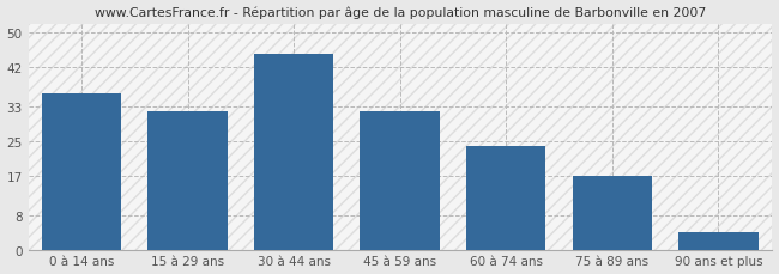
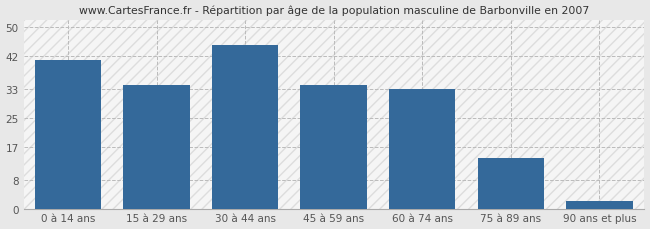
0 à 14 ans: 36 -> 41
15 à 29 ans: 32 -> 34
45 à 59 ans: 32 -> 34
60 à 74 ans: 24 -> 33
75 à 89 ans: 17 -> 14
90 ans et plus: 4 -> 2
